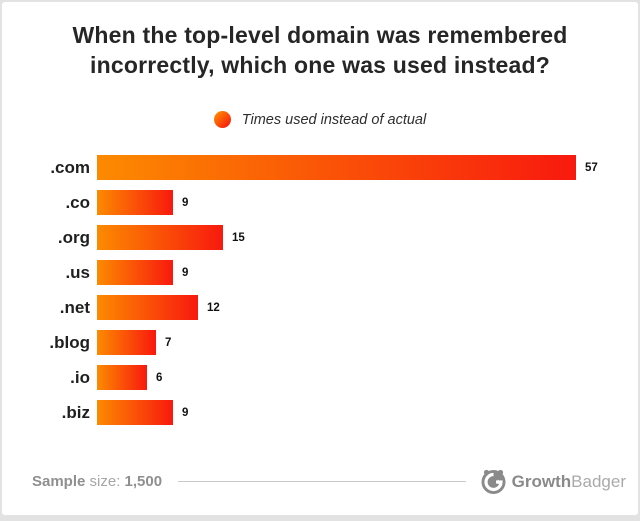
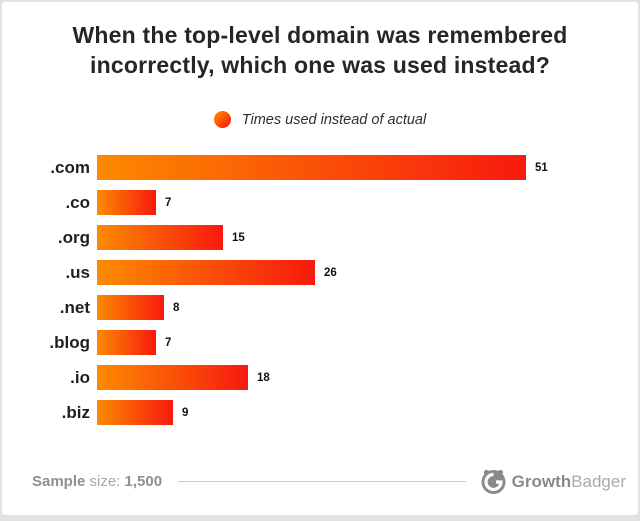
.com: 57 -> 51
.co: 9 -> 7
.us: 9 -> 26
.net: 12 -> 8
.io: 6 -> 18
